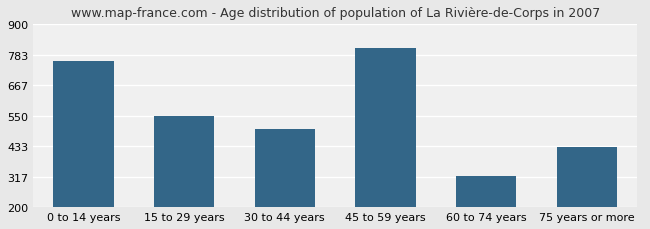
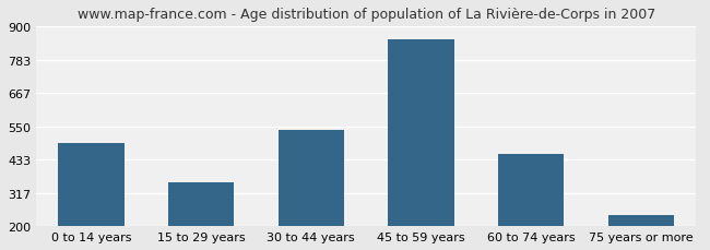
0 to 14 years: 760 -> 490
15 to 29 years: 550 -> 352
30 to 44 years: 500 -> 537
45 to 59 years: 810 -> 856
60 to 74 years: 320 -> 455
75 years or more: 430 -> 240
